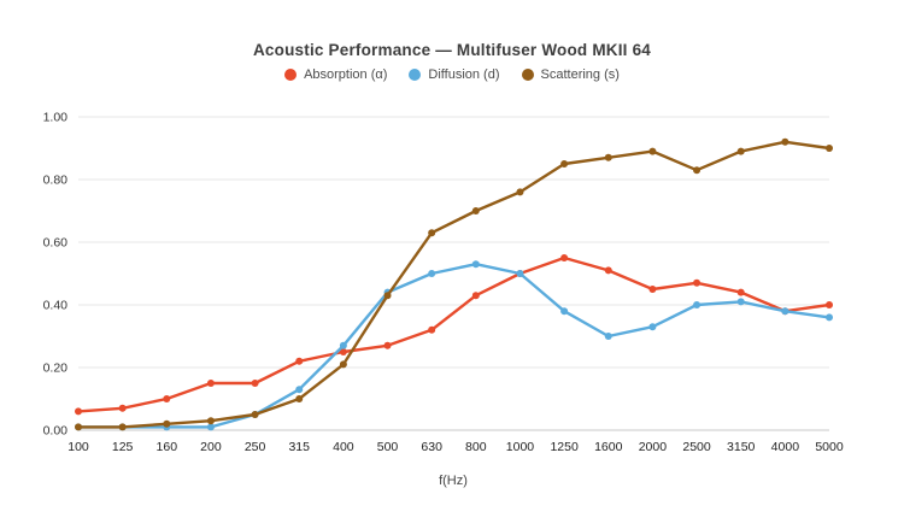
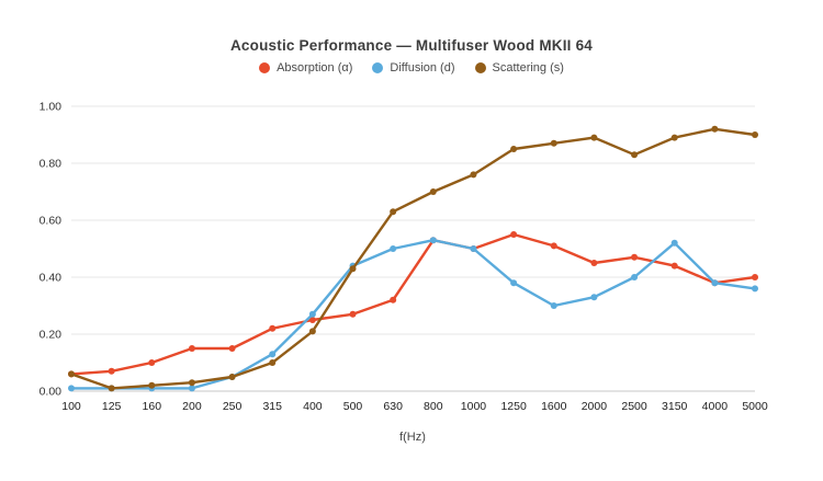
Scattering (s)/100: 0.01 -> 0.06
Absorption (α)/800: 0.43 -> 0.53
Diffusion (d)/3150: 0.41 -> 0.52
